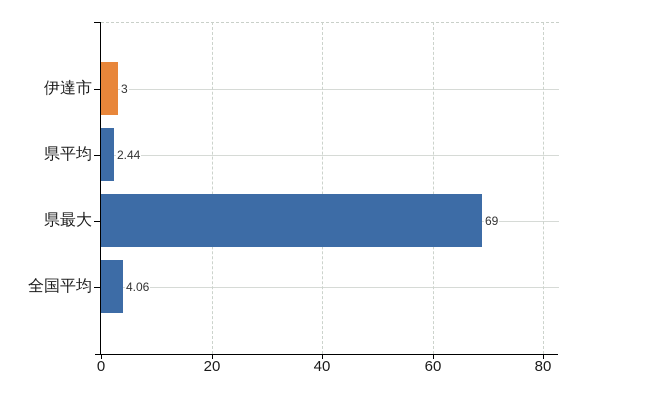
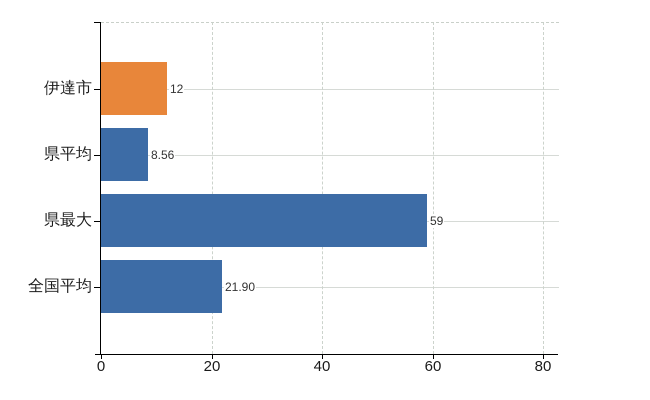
伊達市: 3 -> 12
県平均: 2.44 -> 8.56
県最大: 69 -> 59
全国平均: 4.06 -> 21.90
